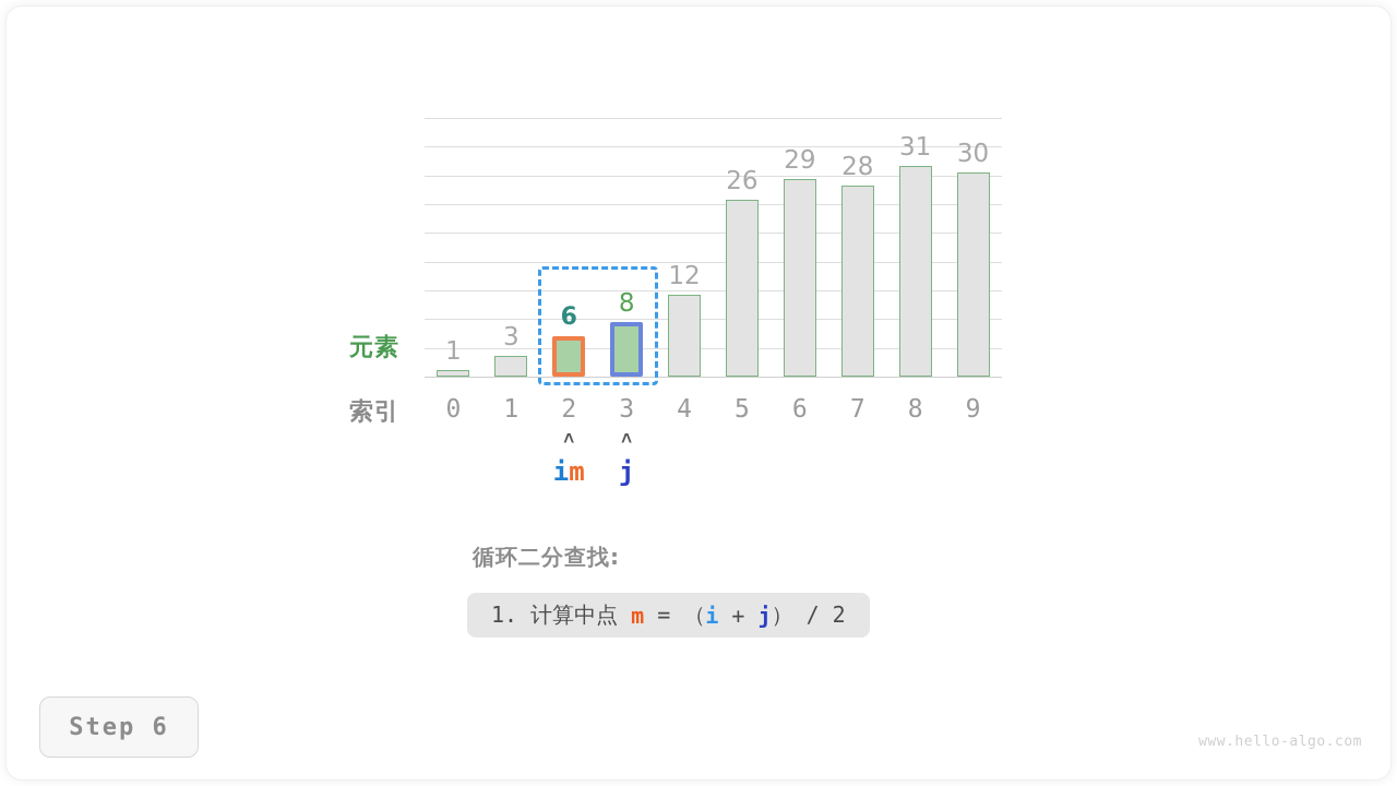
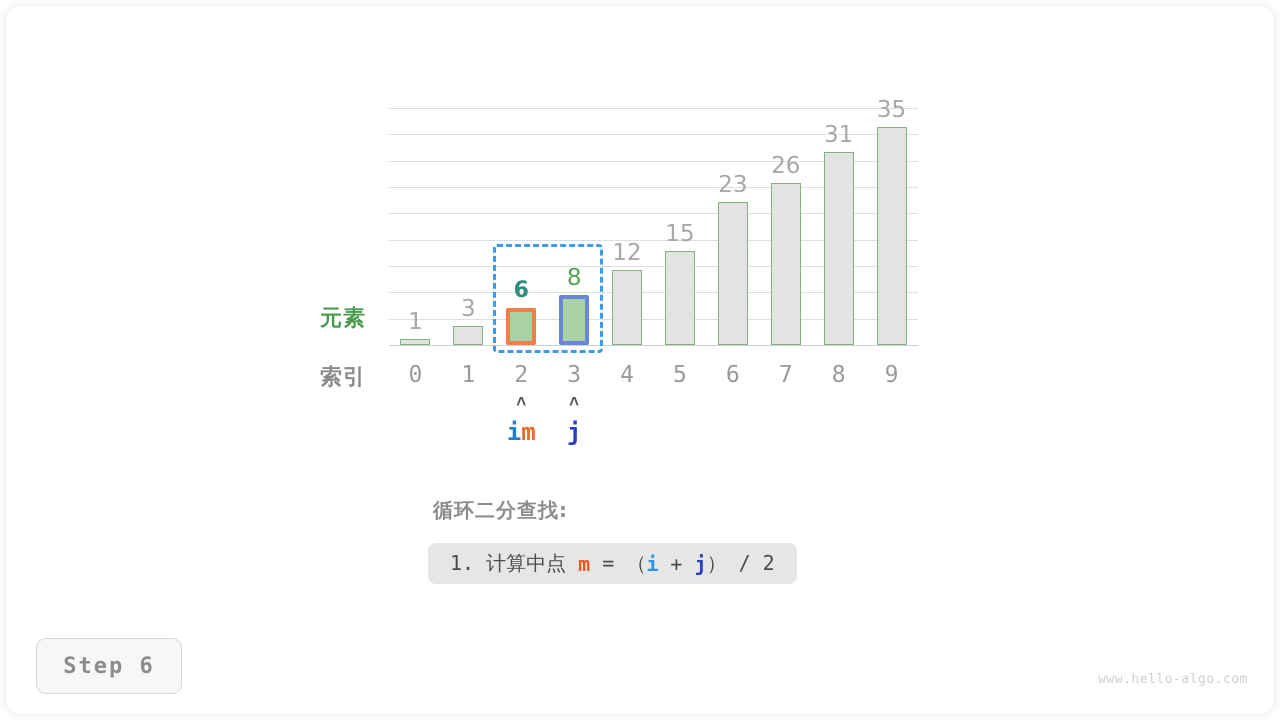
5: 26 -> 15
6: 29 -> 23
7: 28 -> 26
9: 30 -> 35
